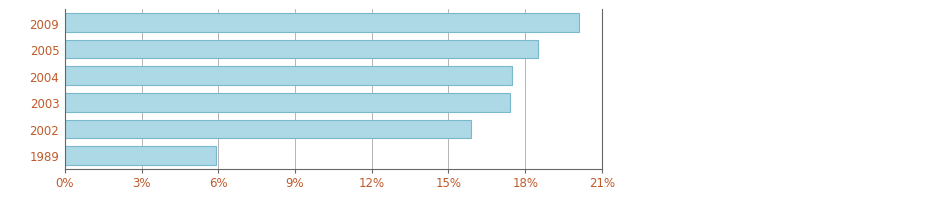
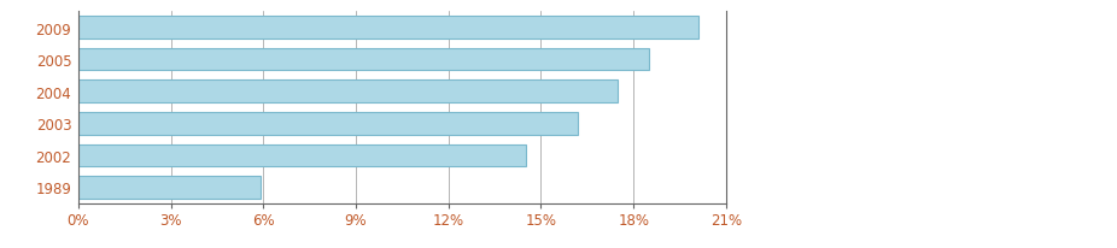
2003: 17.4% -> 16.2%
2002: 15.9% -> 14.5%
